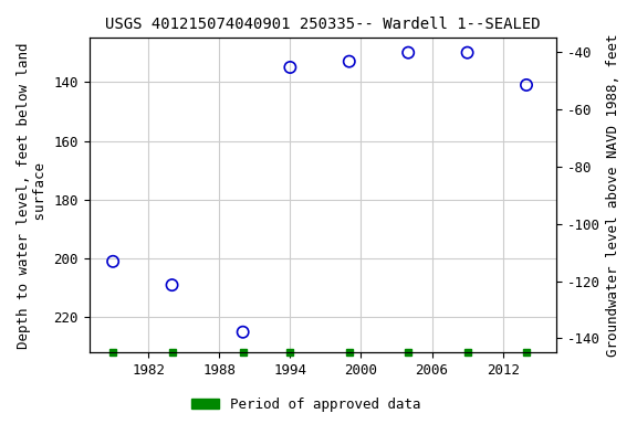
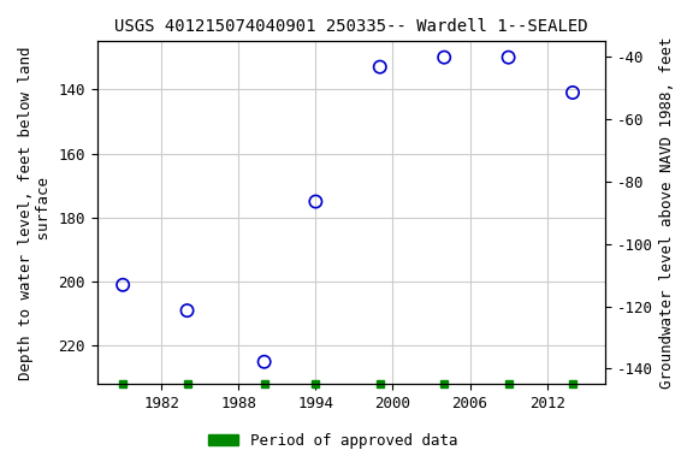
1994: 135 -> 175
